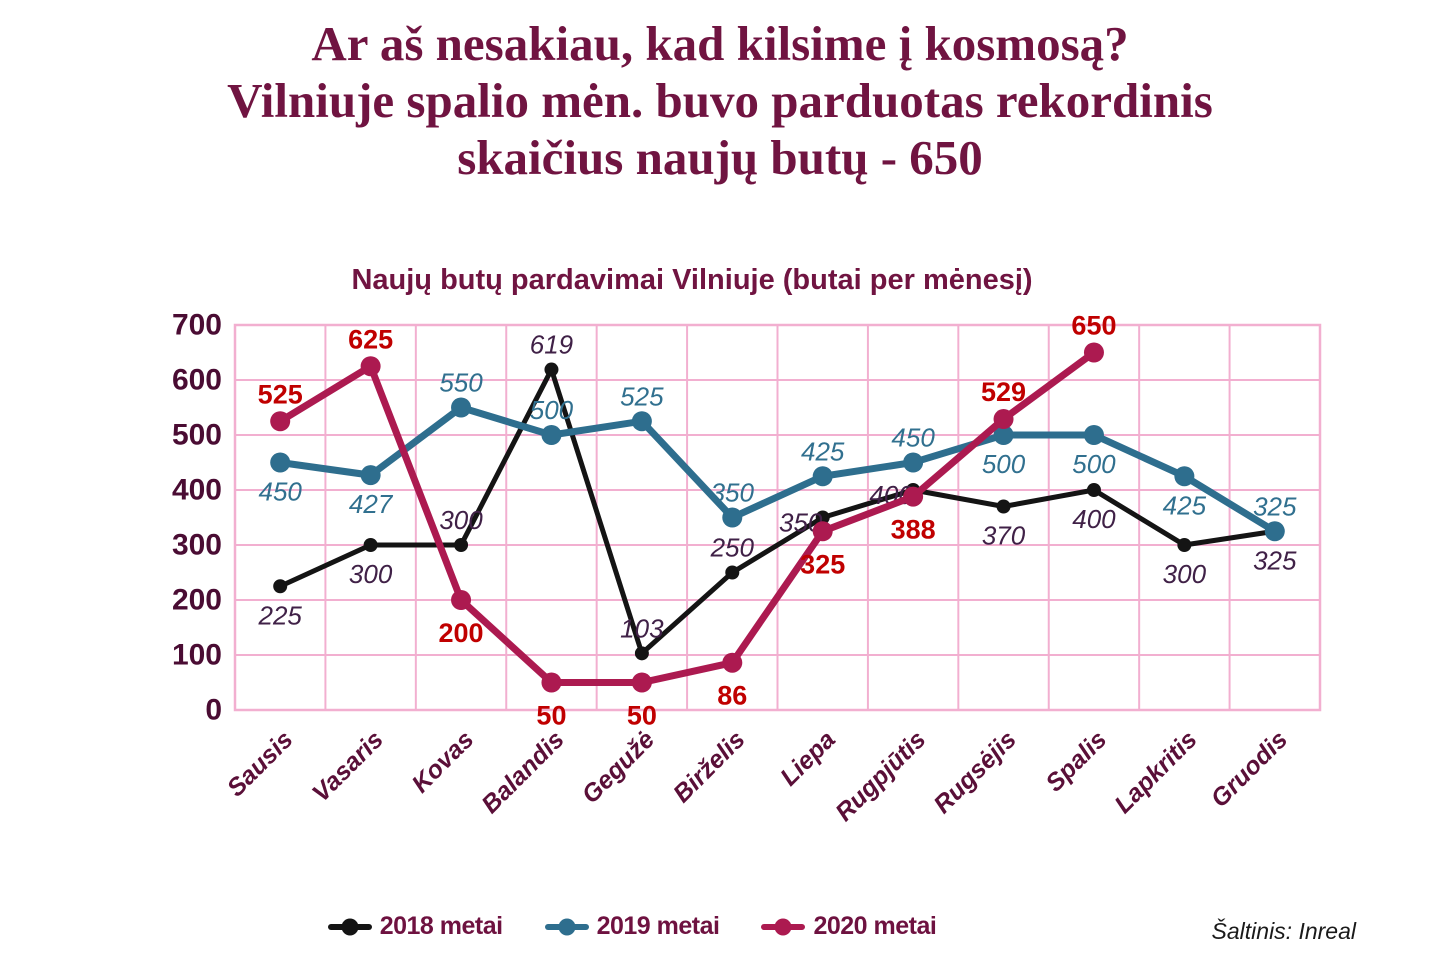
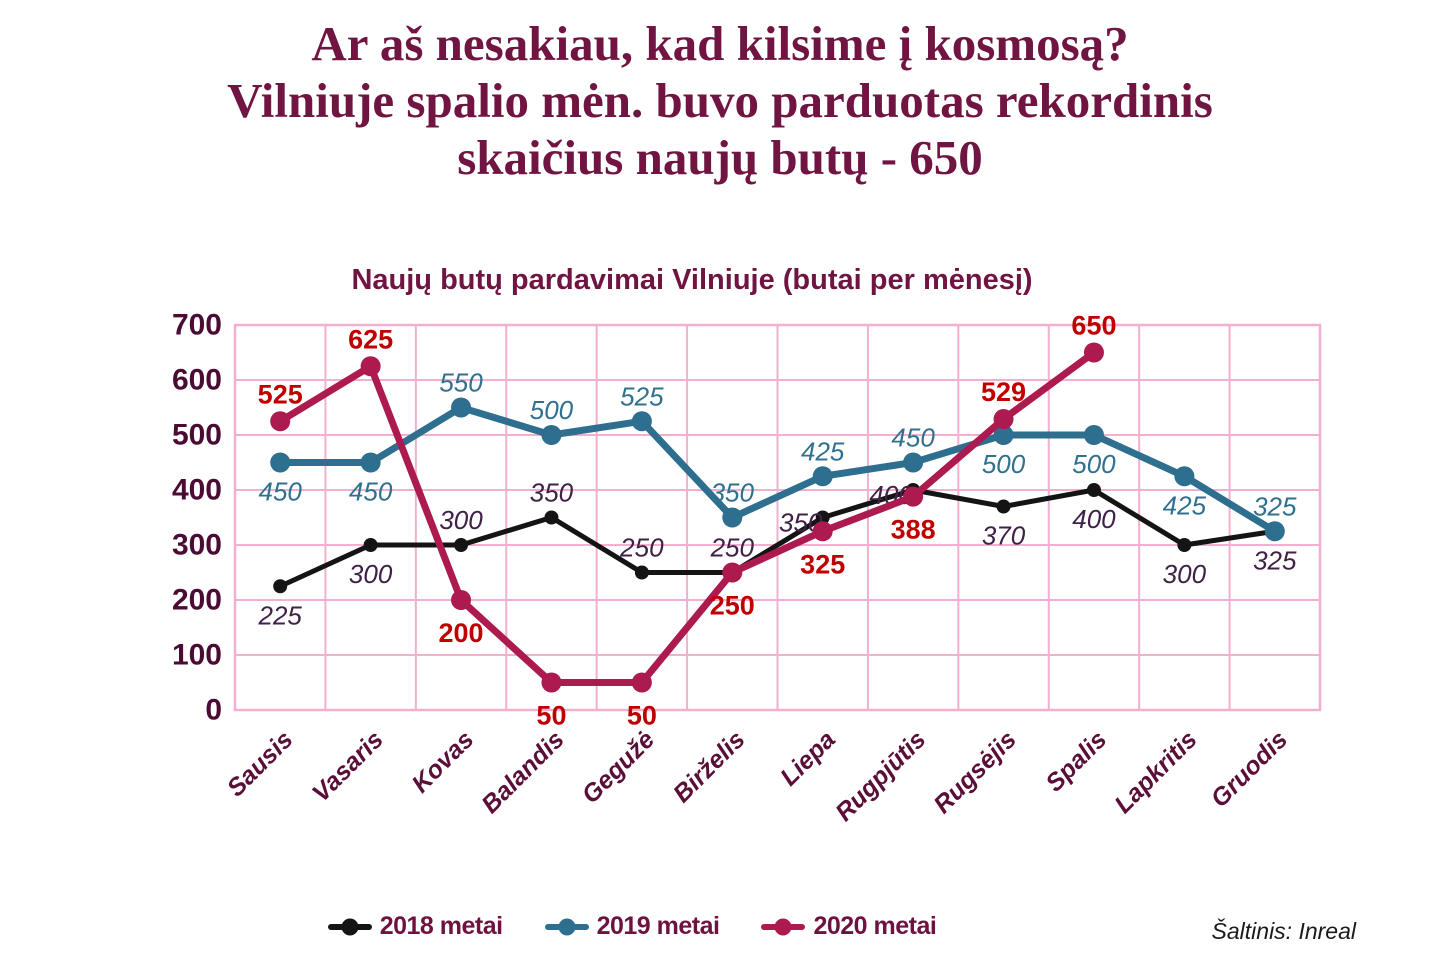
2019 metai/Vasaris: 427 -> 450
2018 metai/Balandis: 619 -> 350
2018 metai/Gegužė: 103 -> 250
2020 metai/Birželis: 86 -> 250
